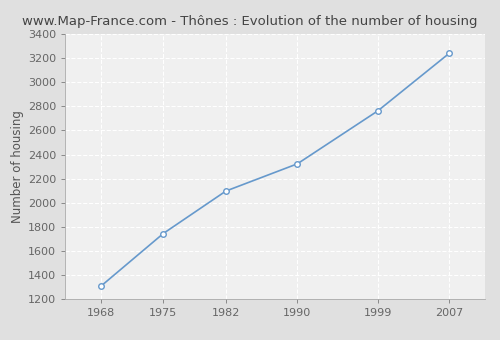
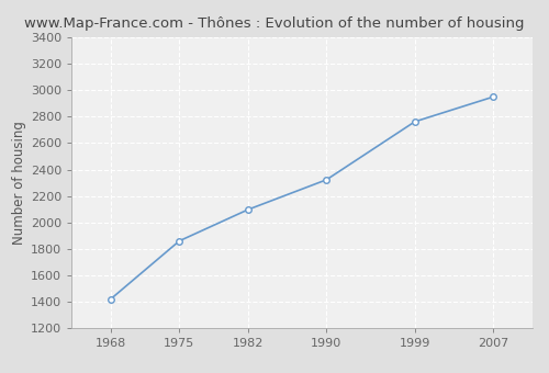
1968: 1310 -> 1420
1975: 1740 -> 1860
2007: 3240 -> 2950
